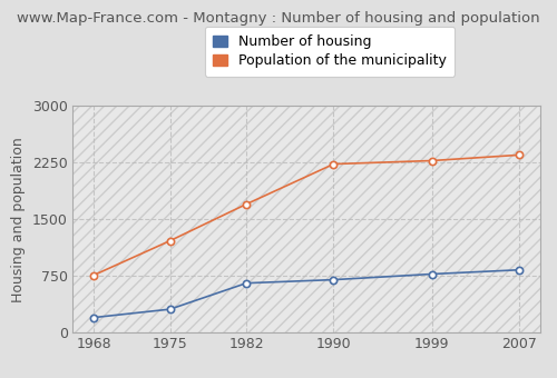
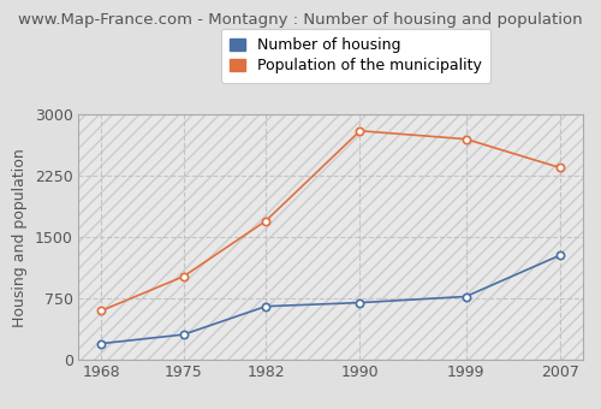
Population of the municipality/1968: 760 -> 600
Population of the municipality/1975: 1220 -> 1020
Population of the municipality/1990: 2230 -> 2800
Population of the municipality/1999: 2280 -> 2700
Number of housing/2007: 830 -> 1280
